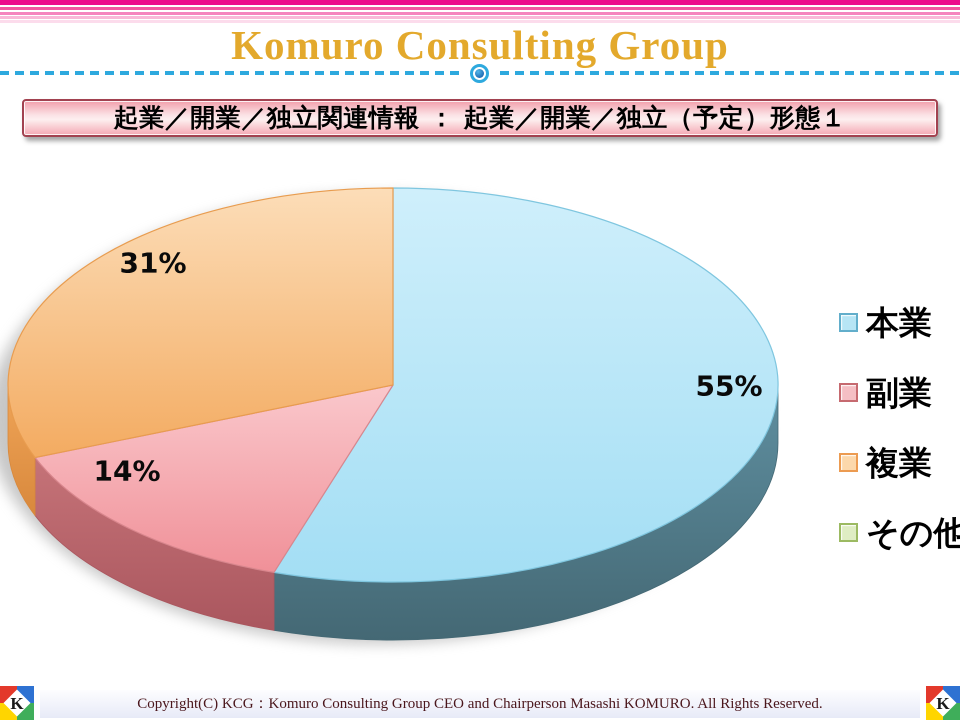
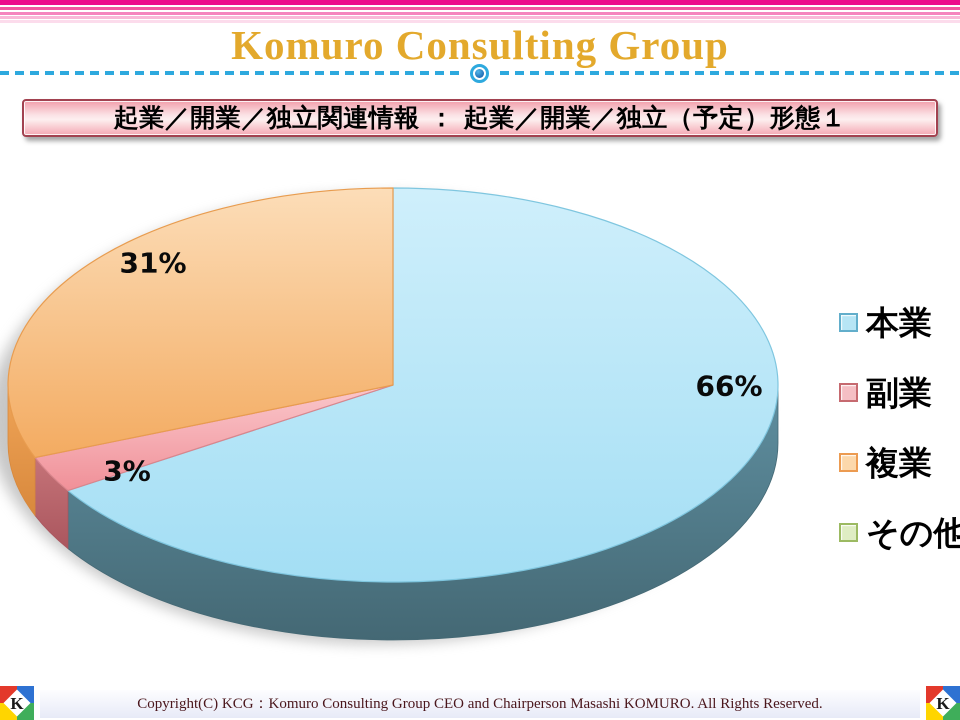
本業: 55% -> 66%
副業: 14% -> 3%
